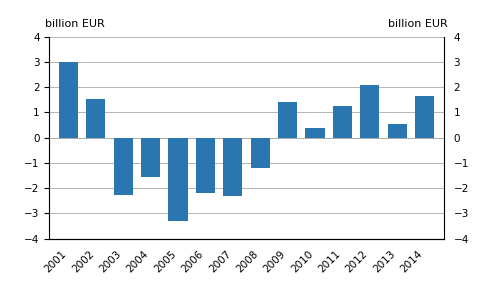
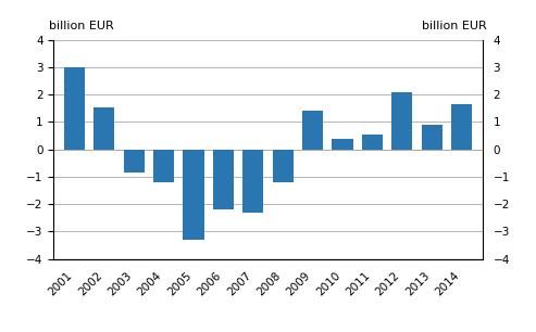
2003: -2.25 -> -0.85
2004: -1.55 -> -1.20
2011: 1.25 -> 0.55
2013: 0.55 -> 0.90
